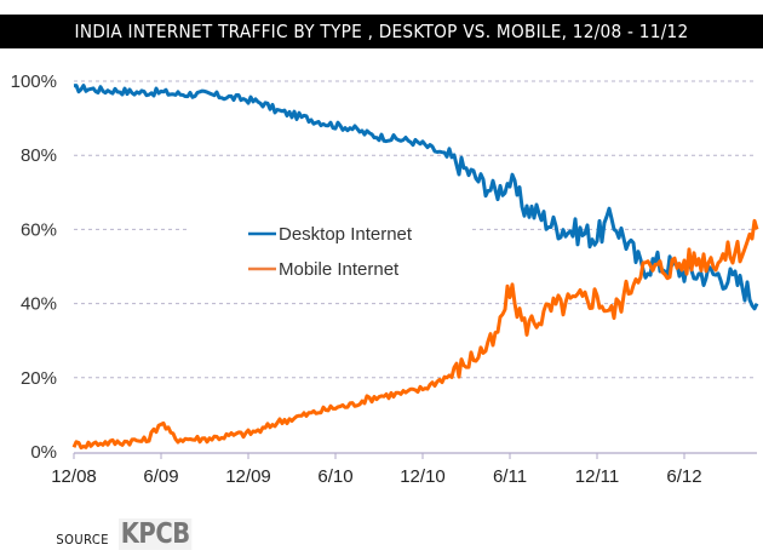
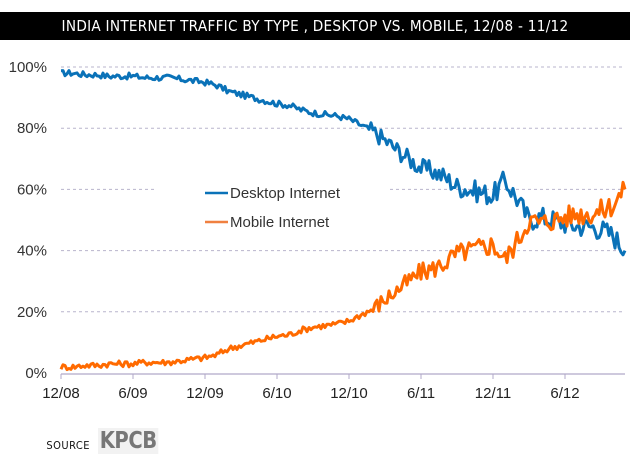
Mobile Internet/6/09: 8% -> 3%
Desktop Internet/6/11: 73% -> 67%
Mobile Internet/6/11: 44% -> 33%
